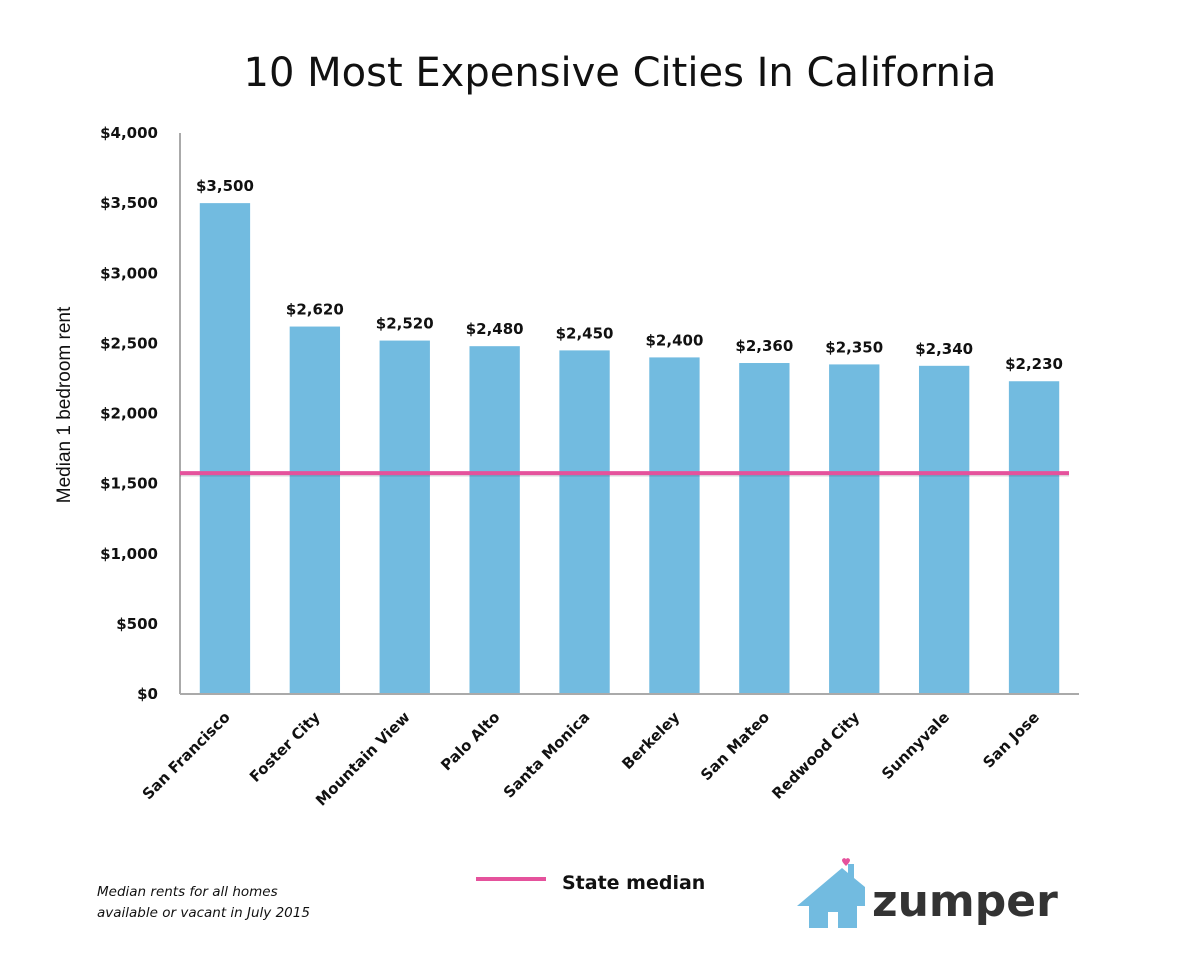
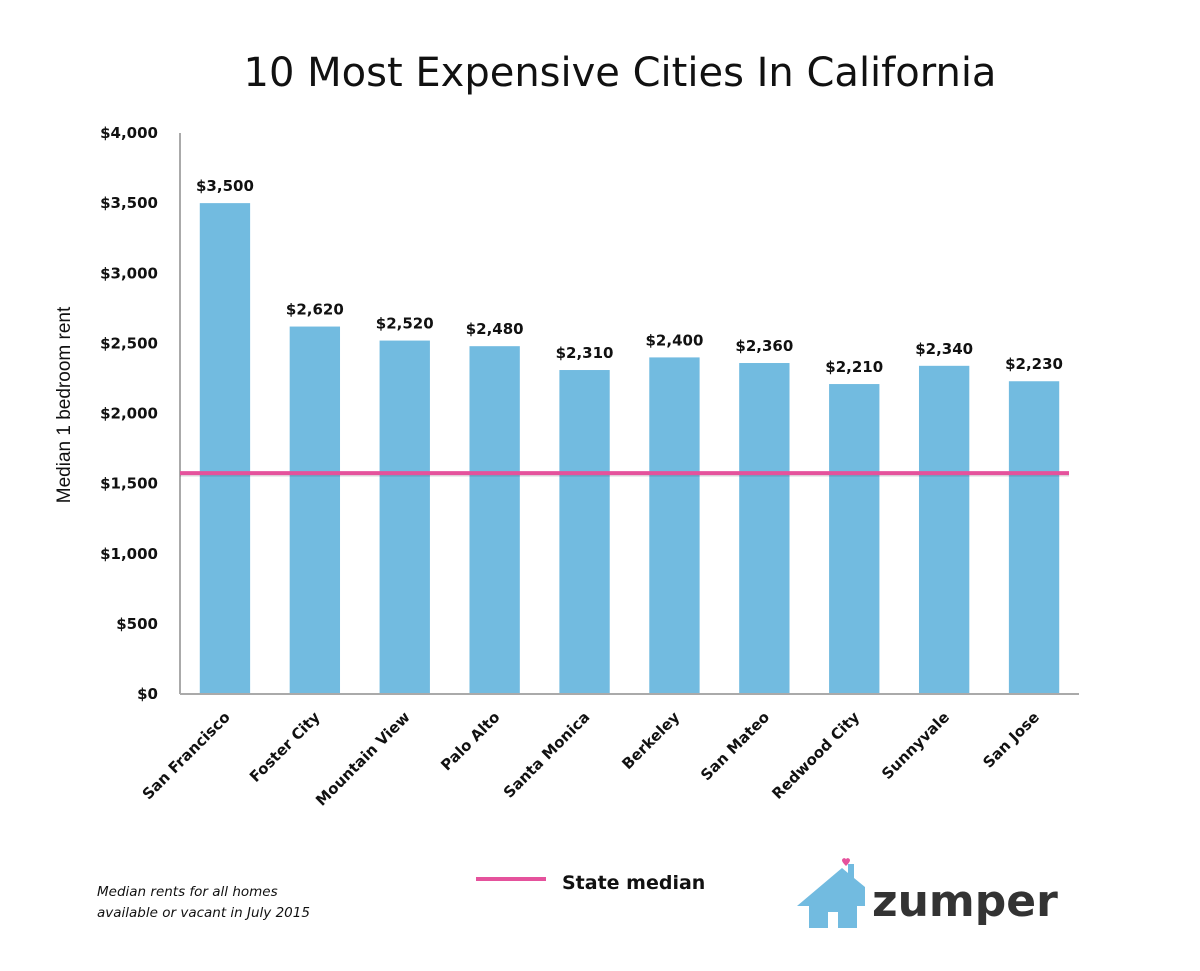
Santa Monica: $2,450 -> $2,310
Redwood City: $2,350 -> $2,210
